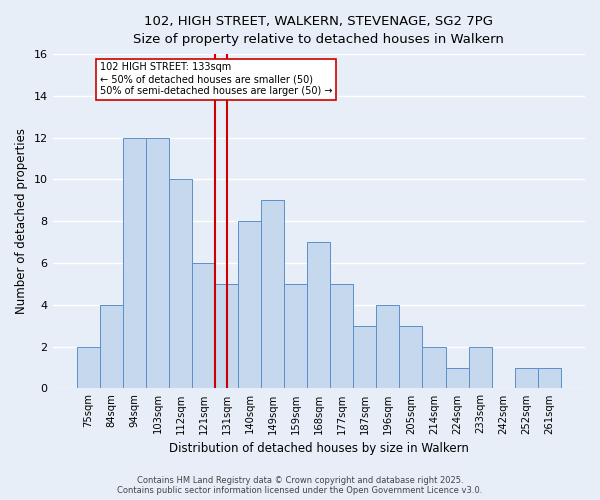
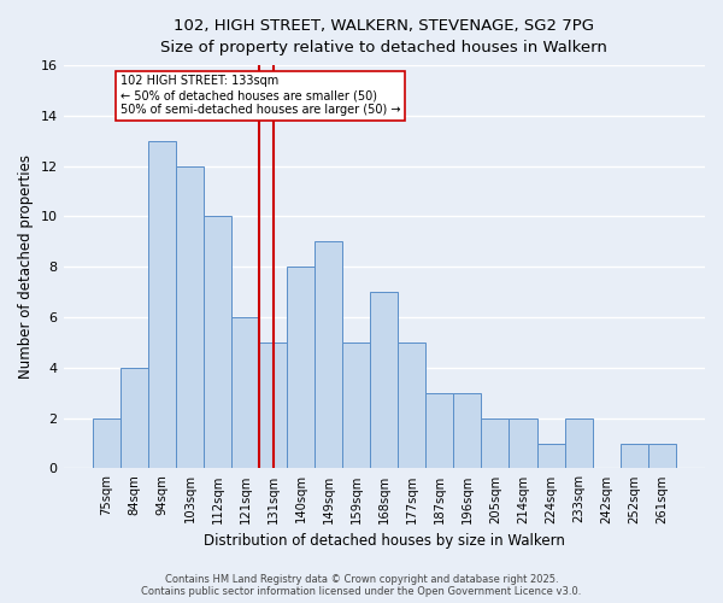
94sqm: 12 -> 13
196sqm: 4 -> 3
205sqm: 3 -> 2
